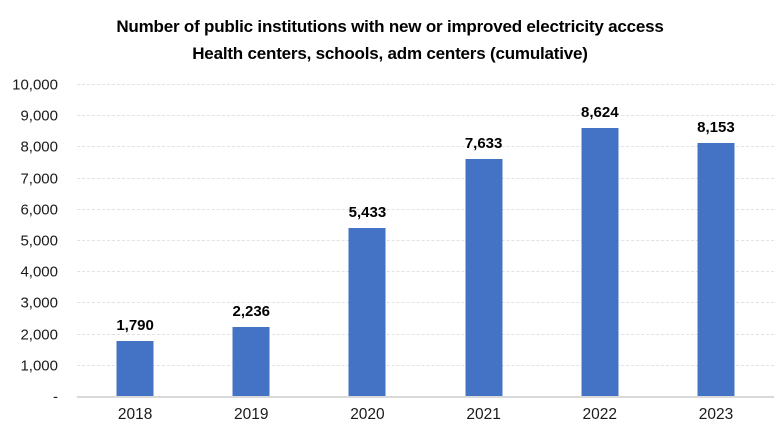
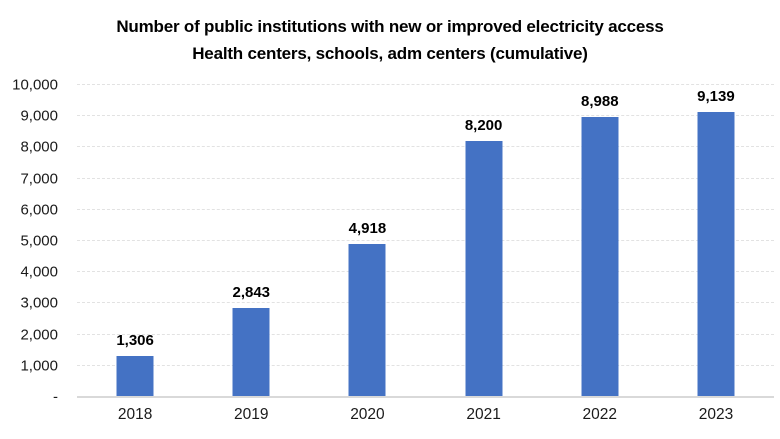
2018: 1,790 -> 1,306
2019: 2,236 -> 2,843
2020: 5,433 -> 4,918
2021: 7,633 -> 8,200
2022: 8,624 -> 8,988
2023: 8,153 -> 9,139
